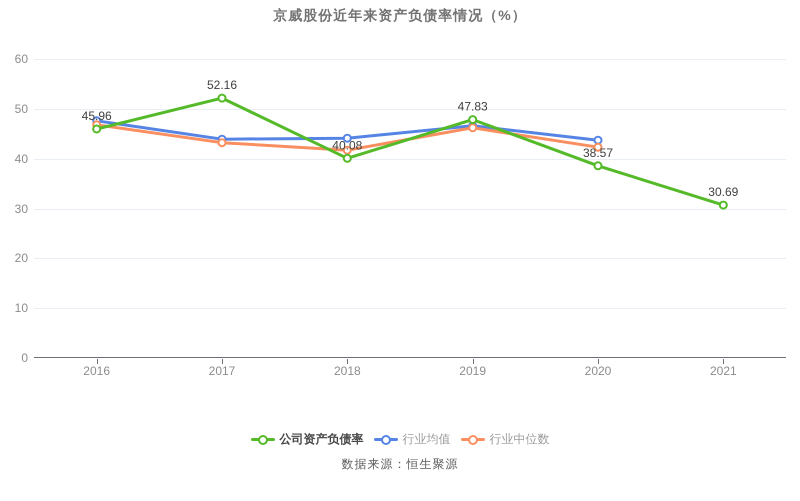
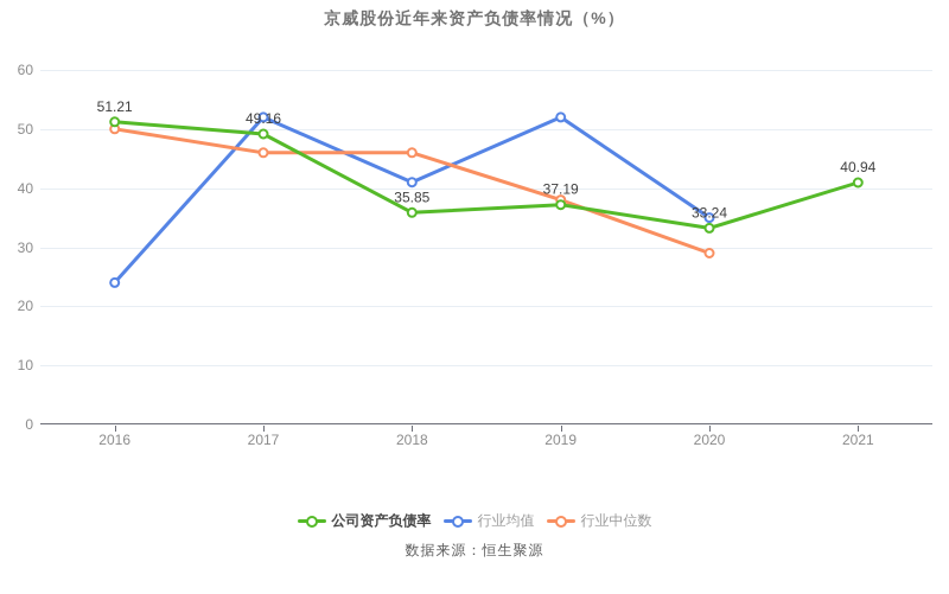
公司资产负债率/2016: 45.96 -> 51.21
行业均值/2016: 48 -> 24
行业中位数/2016: 47 -> 50
公司资产负债率/2017: 52.16 -> 49.16
行业均值/2017: 44 -> 52
行业中位数/2017: 43 -> 46
公司资产负债率/2018: 40.08 -> 35.85
行业均值/2018: 44 -> 41
行业中位数/2018: 42 -> 46
公司资产负债率/2019: 47.83 -> 37.19
行业均值/2019: 47 -> 52
行业中位数/2019: 46 -> 38
公司资产负债率/2020: 38.57 -> 33.24
行业均值/2020: 44 -> 35
行业中位数/2020: 42 -> 29
公司资产负债率/2021: 30.69 -> 40.94
